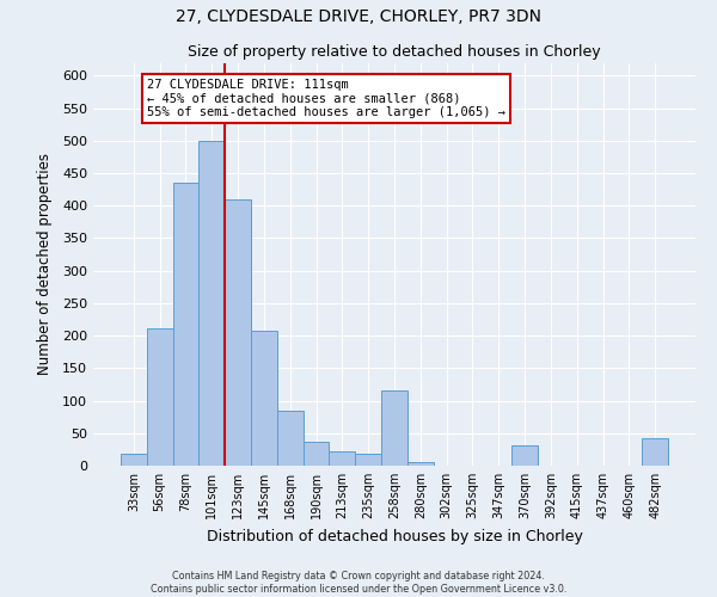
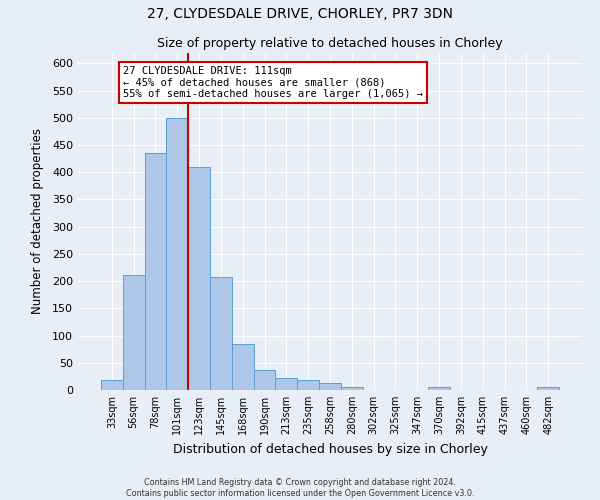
258sqm: 116 -> 13
370sqm: 32 -> 5
482sqm: 42 -> 5
